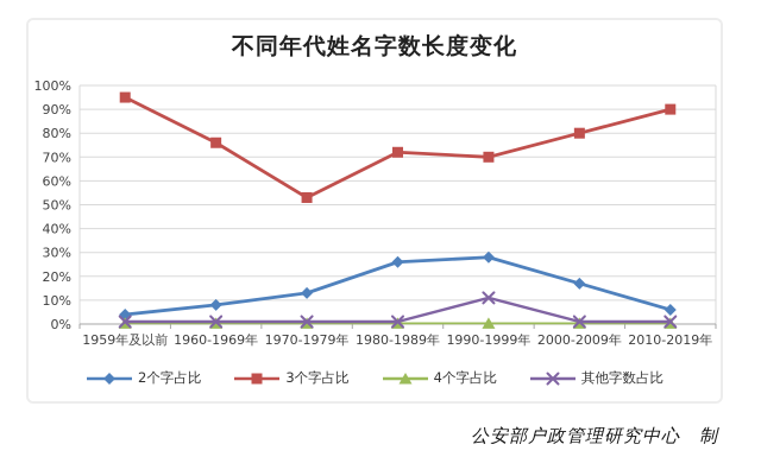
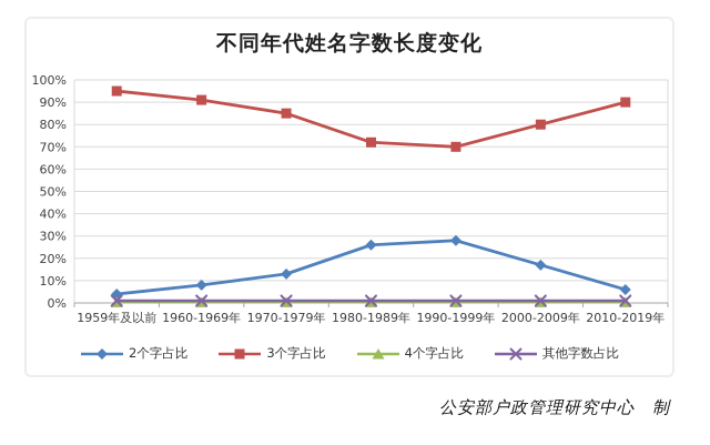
3个字占比/1960-1969年: 76% -> 91%
3个字占比/1970-1979年: 53% -> 85%
其他字数占比/1990-1999年: 11% -> 1%
